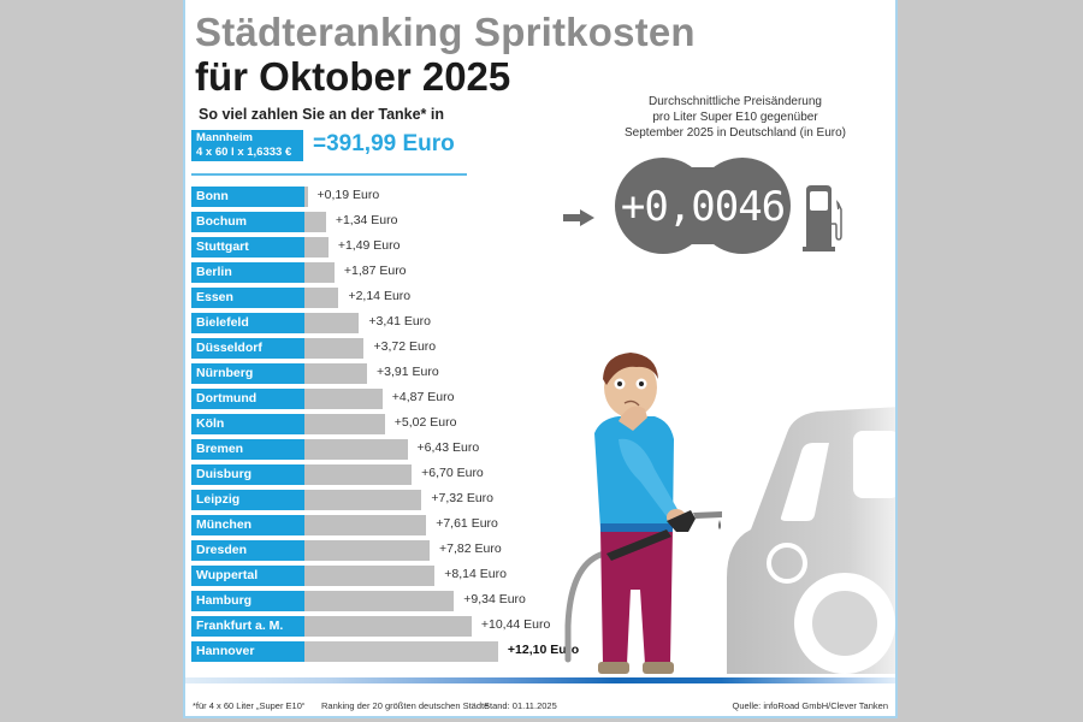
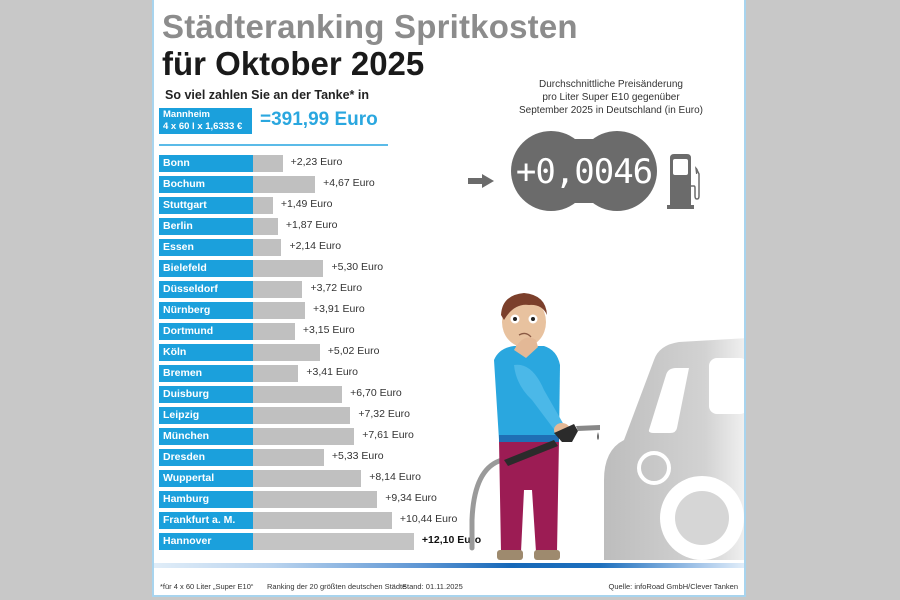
Bonn: +0,19 -> +2,23
Bochum: +1,34 -> +4,67
Bielefeld: +3,41 -> +5,30
Dortmund: +4,87 -> +3,15
Bremen: +6,43 -> +3,41
Dresden: +7,82 -> +5,33
